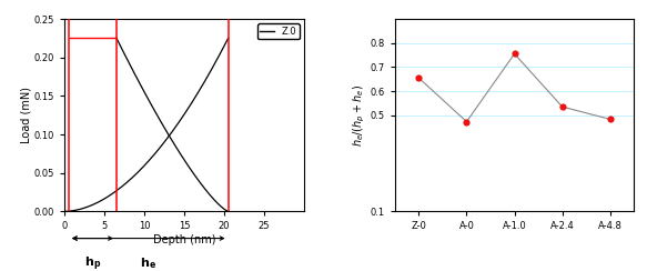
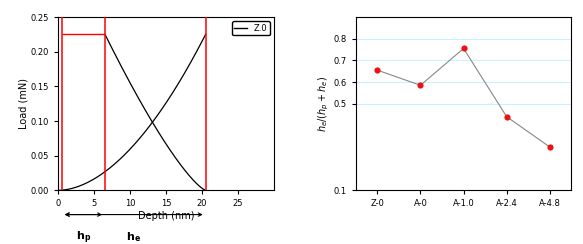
A-0: 0.473 -> 0.585
A-2.4: 0.535 -> 0.440
A-4.8: 0.483 -> 0.300
